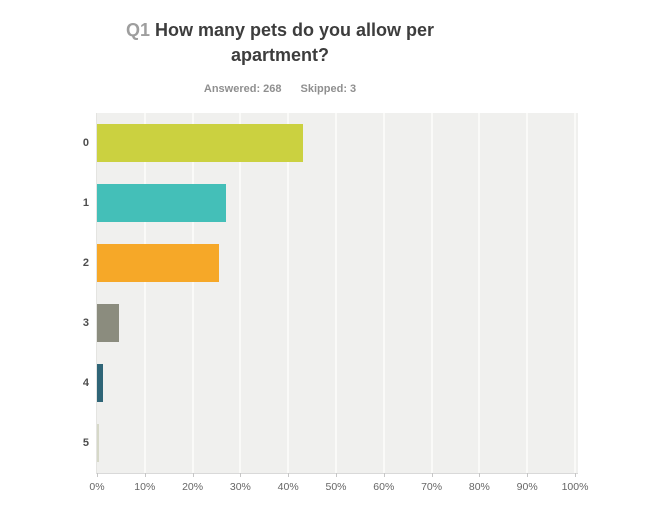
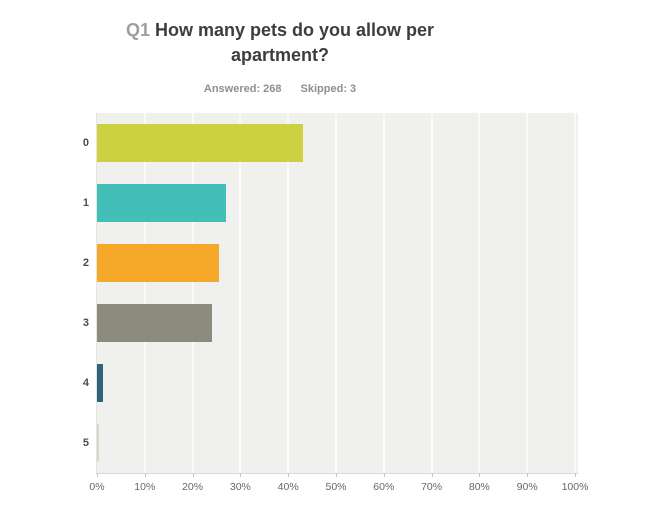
3: 4% -> 24%
